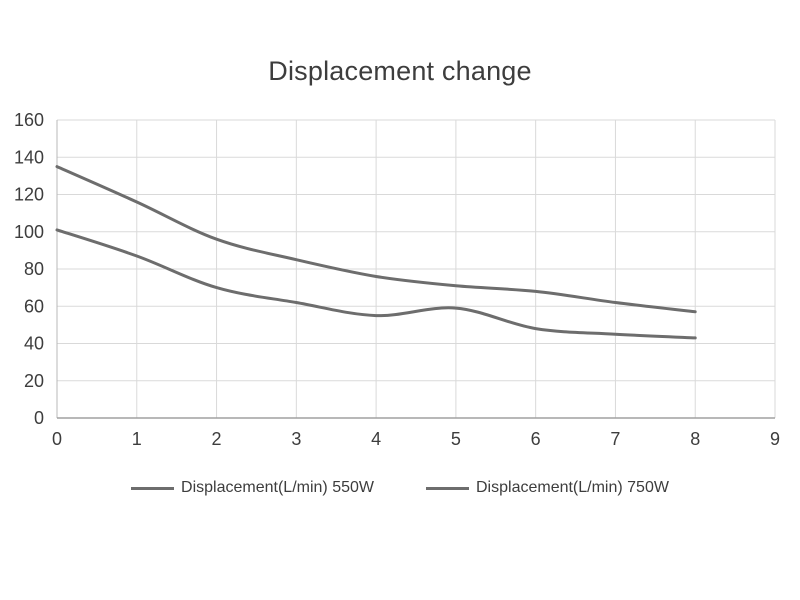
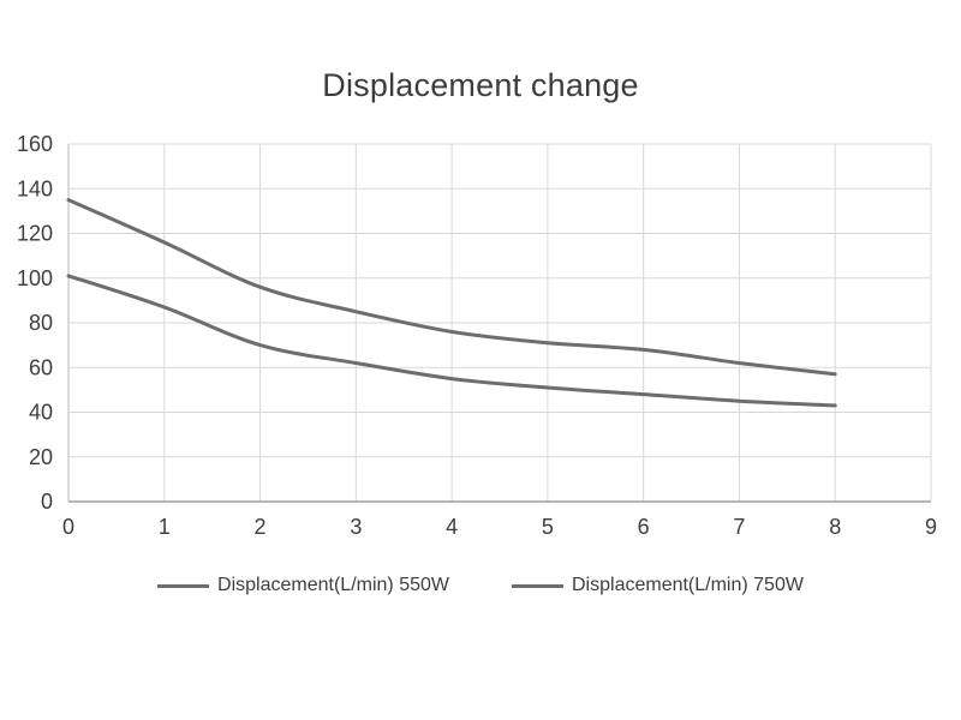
Displacement(L/min) 550W/5: 59 -> 51
